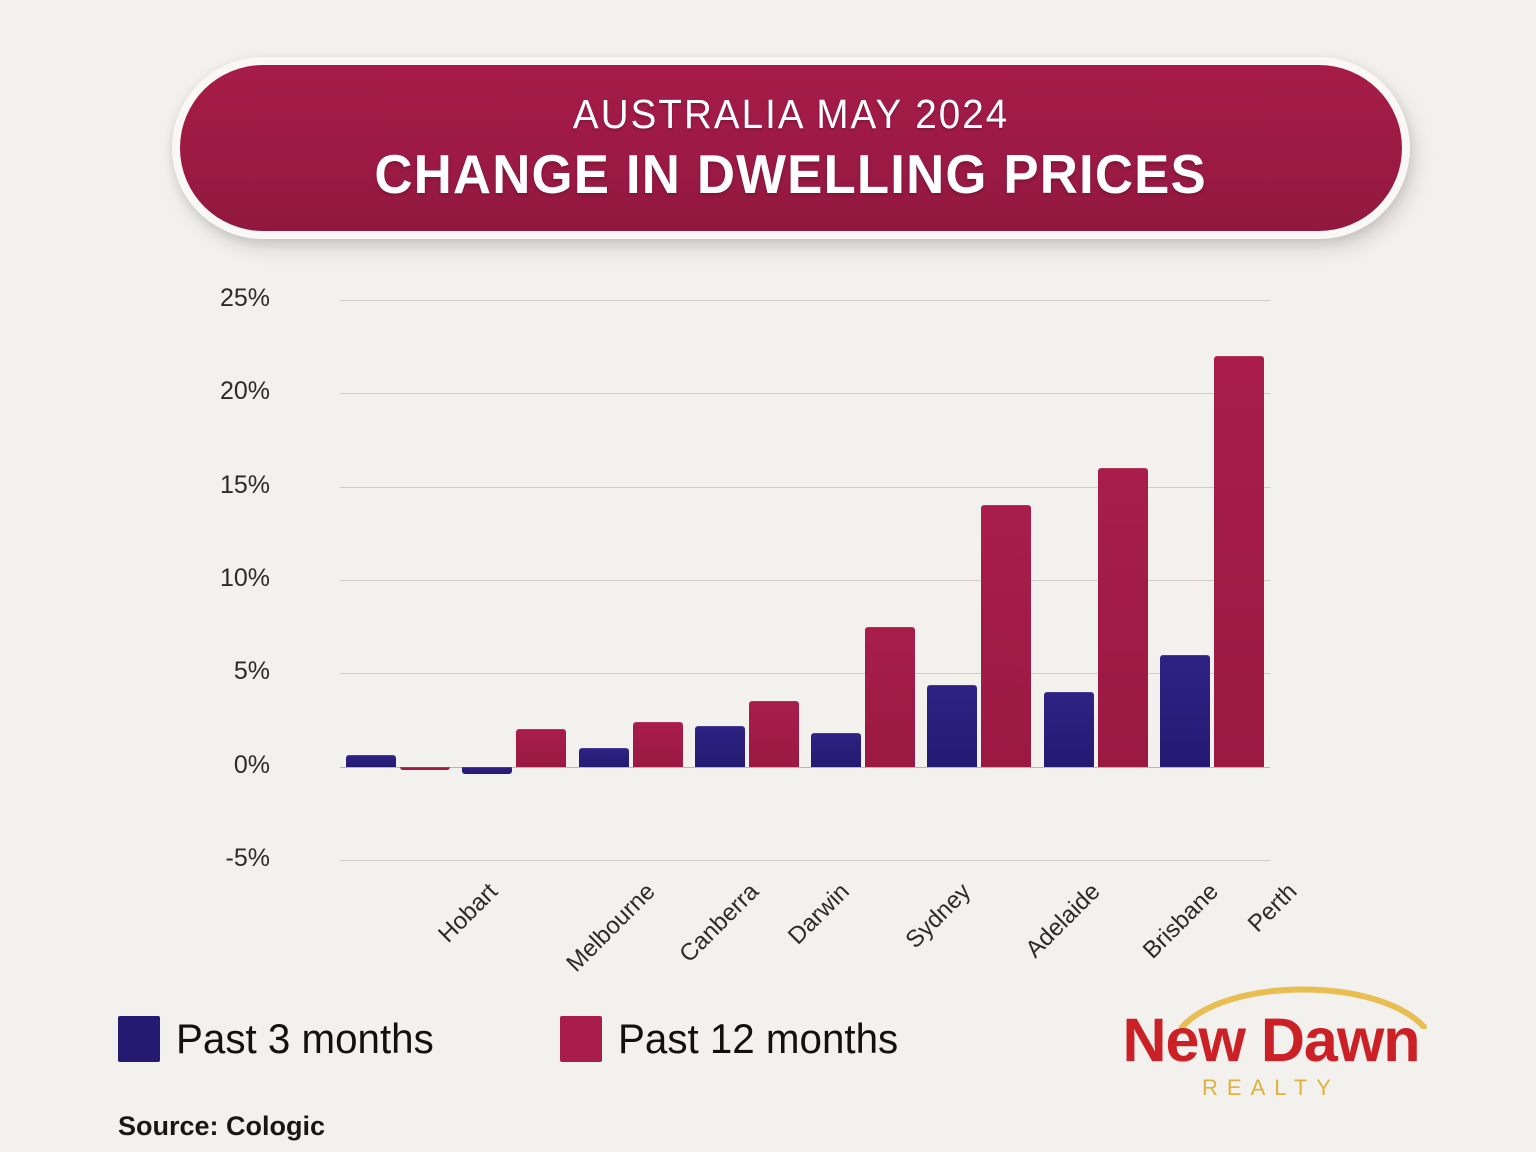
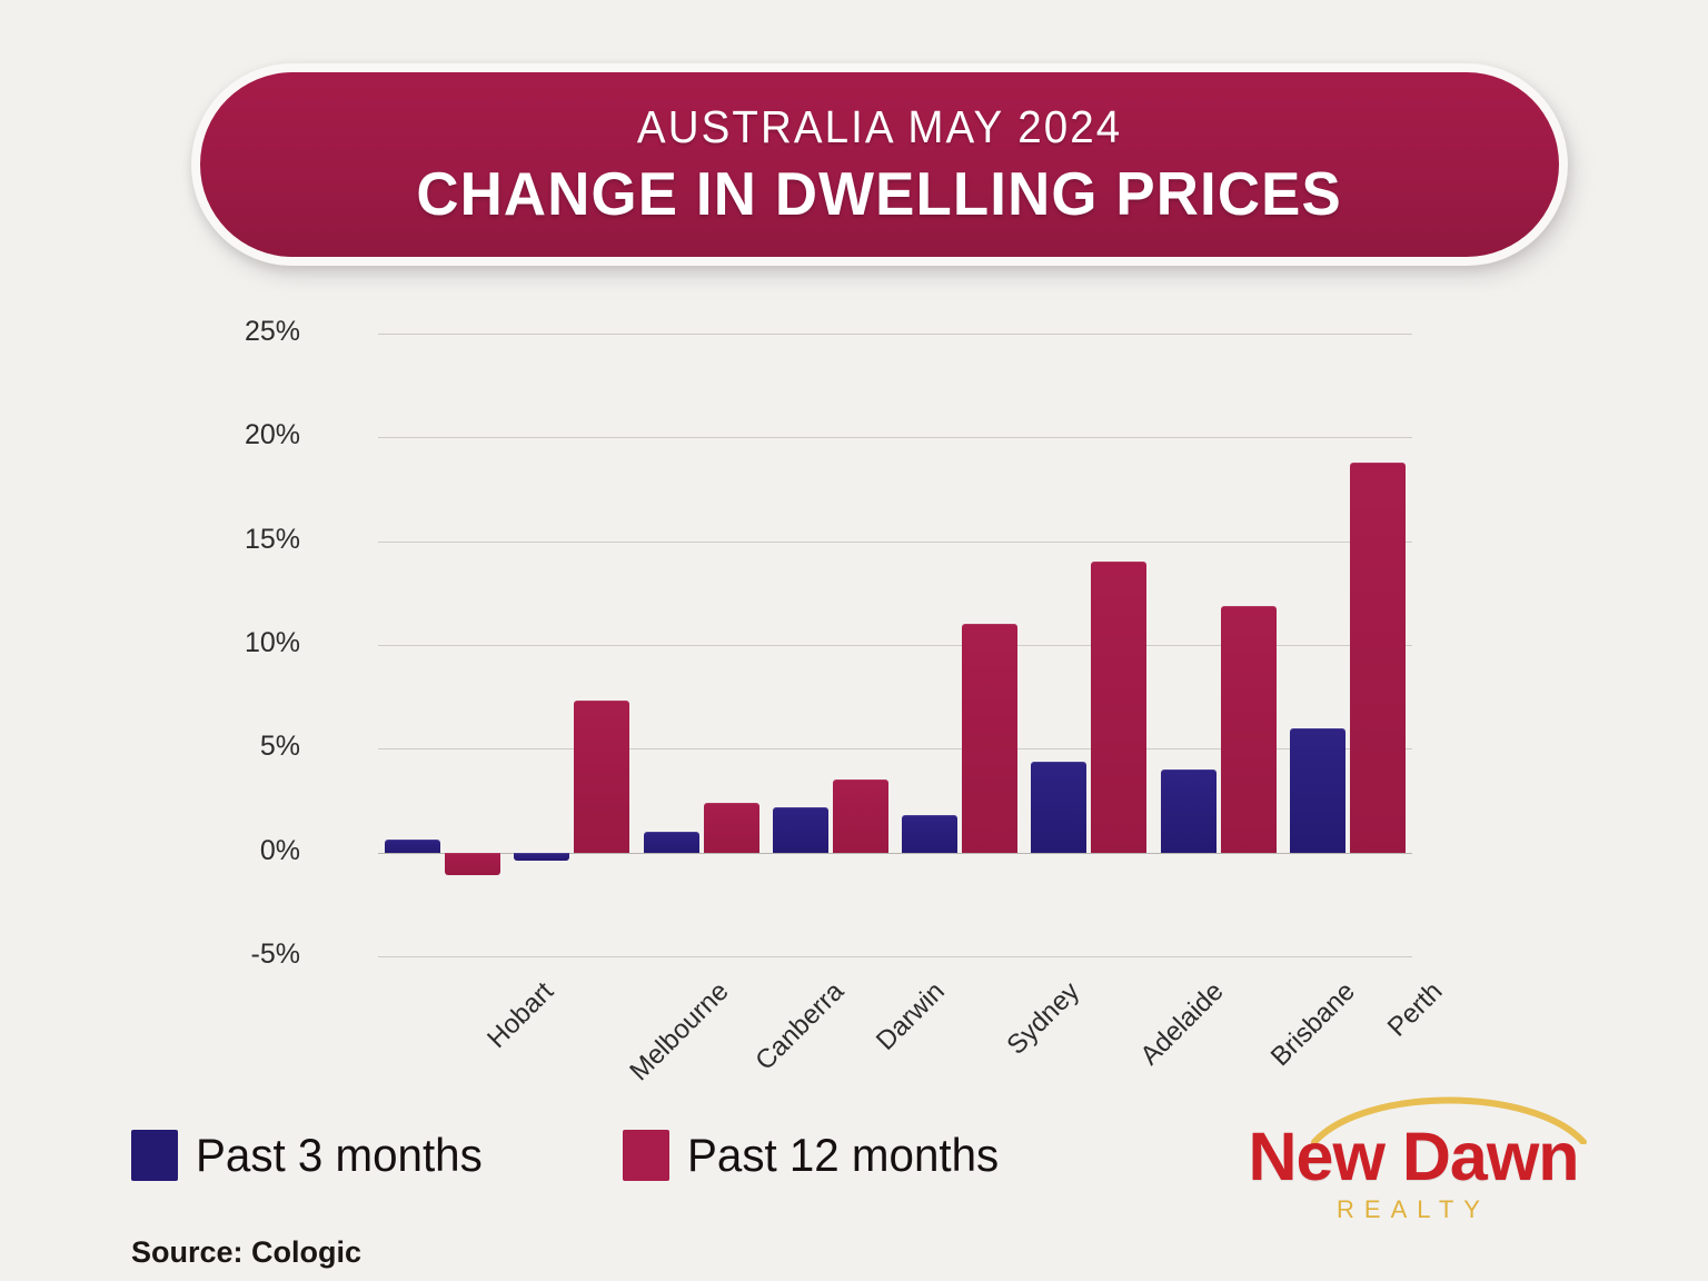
Past 12 months/Hobart: -0.1% -> -1.1%
Past 12 months/Melbourne: 2.0% -> 7.3%
Past 12 months/Sydney: 7.5% -> 11.0%
Past 12 months/Brisbane: 16.0% -> 11.9%
Past 12 months/Perth: 22.0% -> 18.8%
